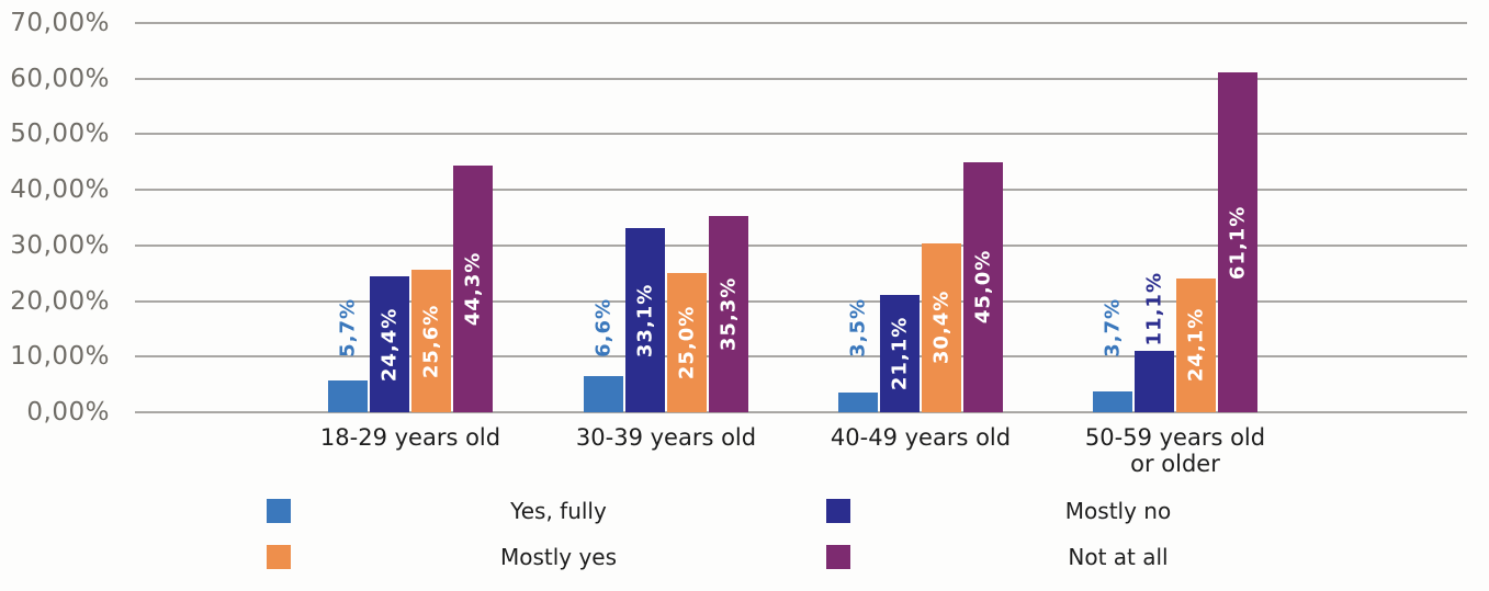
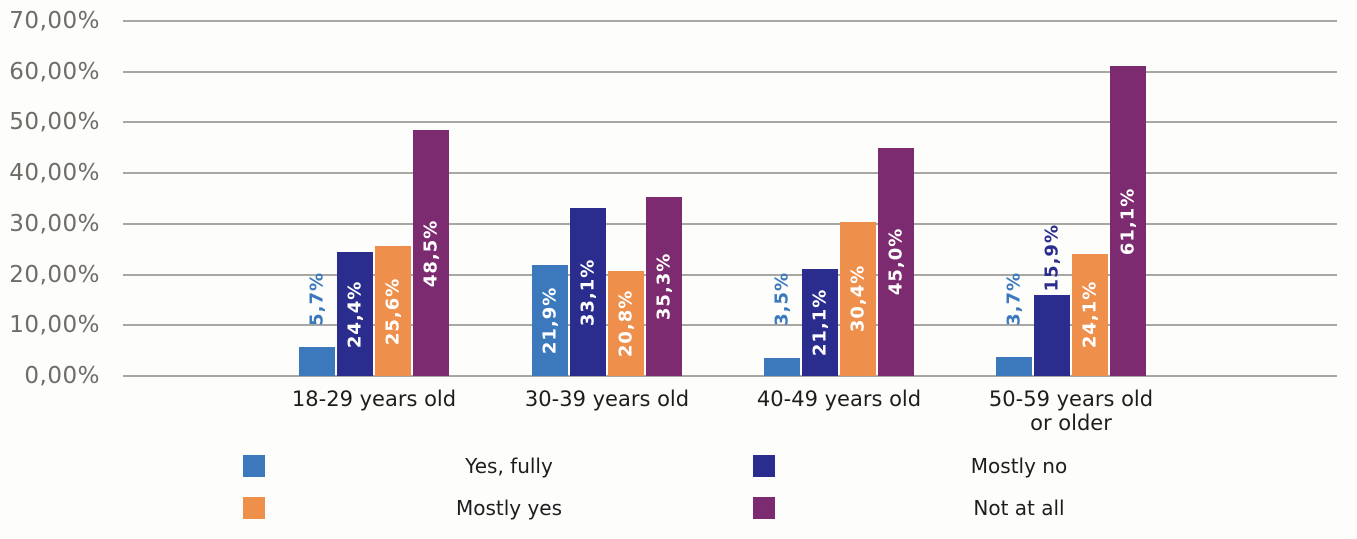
Not at all/18-29 years old: 44,3% -> 48,5%
Yes, fully/30-39 years old: 6,6% -> 21,9%
Mostly yes/30-39 years old: 25,0% -> 20,8%
Mostly no/50-59 years old or older: 11,1% -> 15,9%
